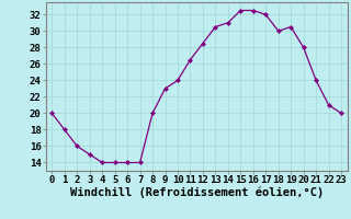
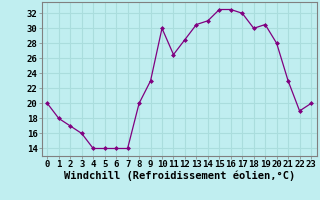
2: 16.0 -> 17.0
3: 15.0 -> 16.0
10: 24.0 -> 30.0
21: 24.0 -> 23.0
22: 21.0 -> 19.0
